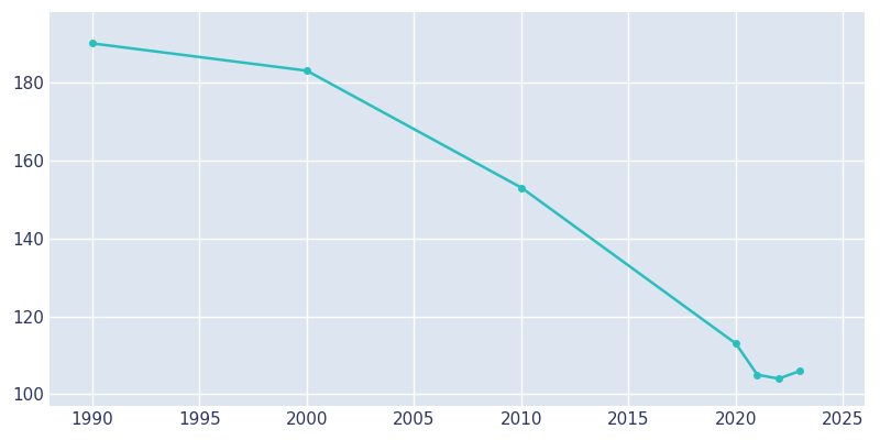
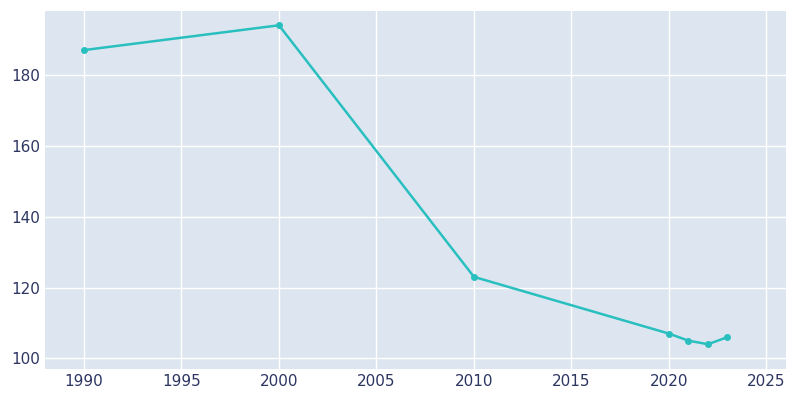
1990: 190 -> 187
2000: 183 -> 194
2010: 153 -> 123
2020: 113 -> 107
